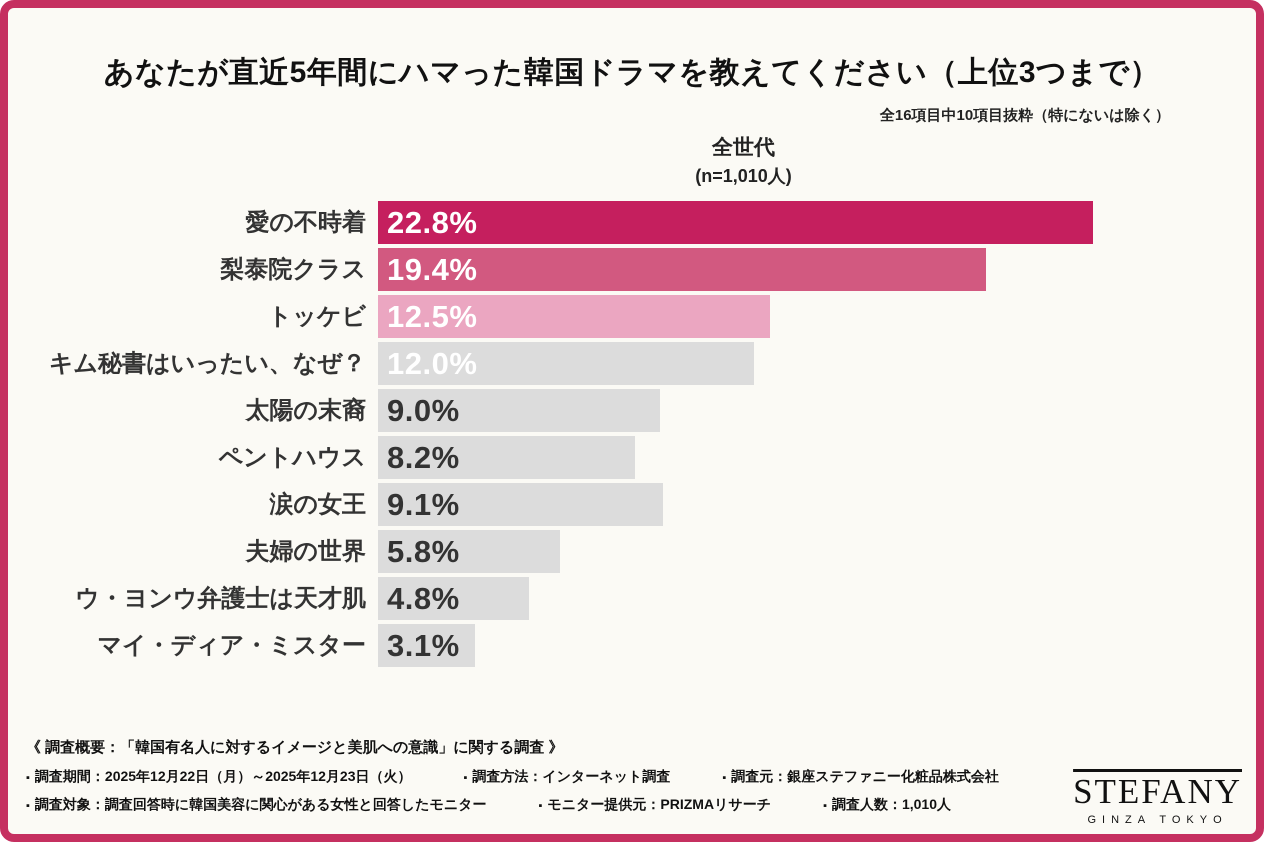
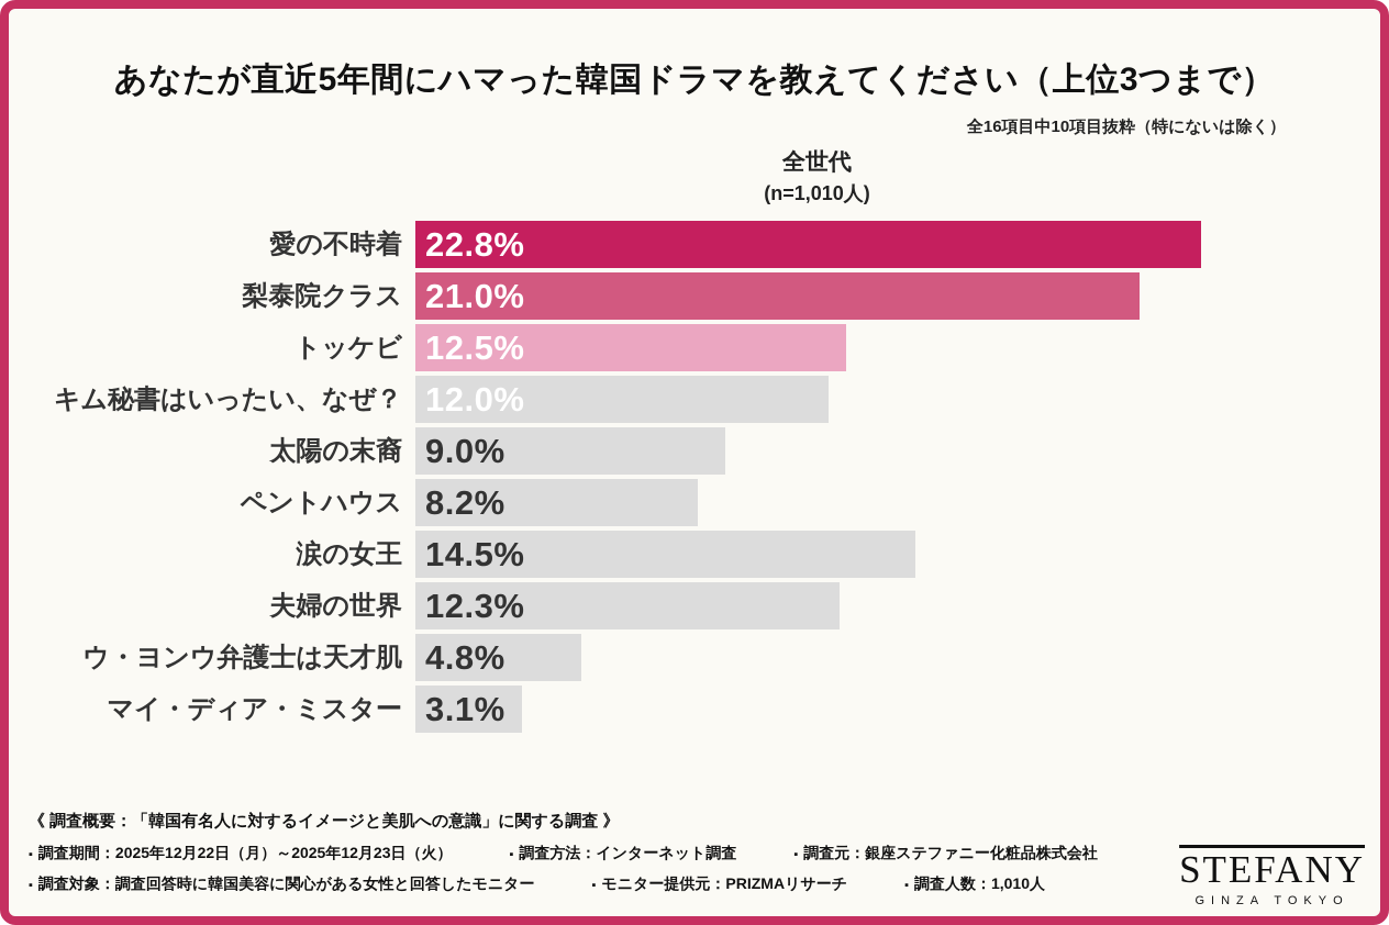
梨泰院クラス: 19.4% -> 21.0%
涙の女王: 9.1% -> 14.5%
夫婦の世界: 5.8% -> 12.3%
